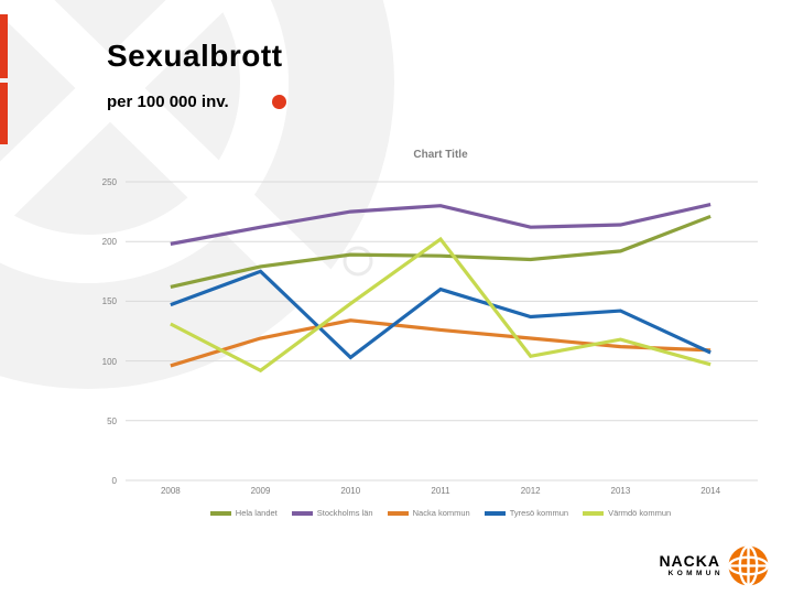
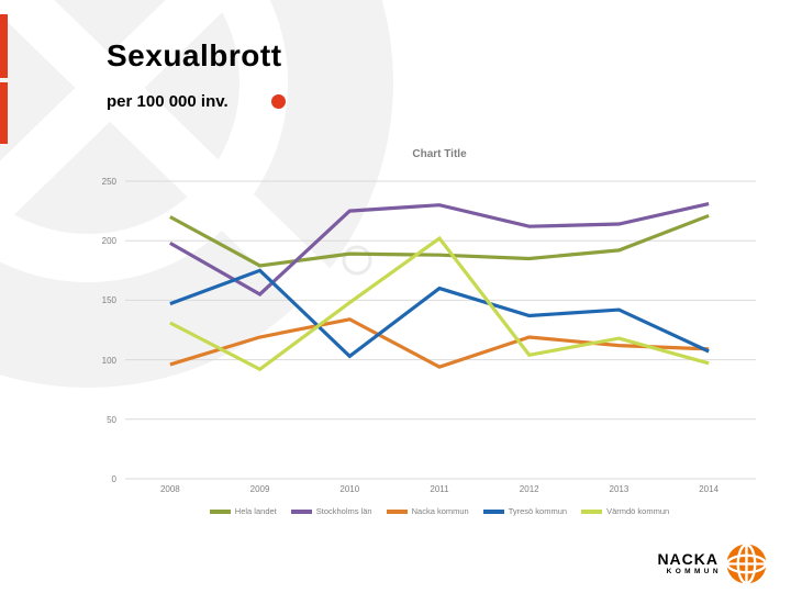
Hela landet/2008: 162 -> 220
Stockholms län/2009: 212 -> 155
Nacka kommun/2011: 126 -> 94
